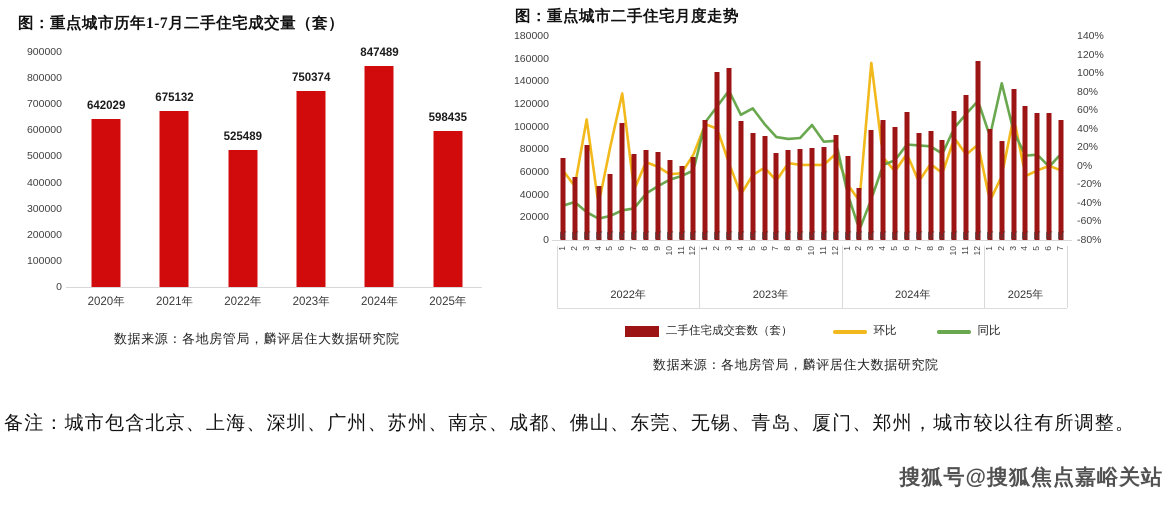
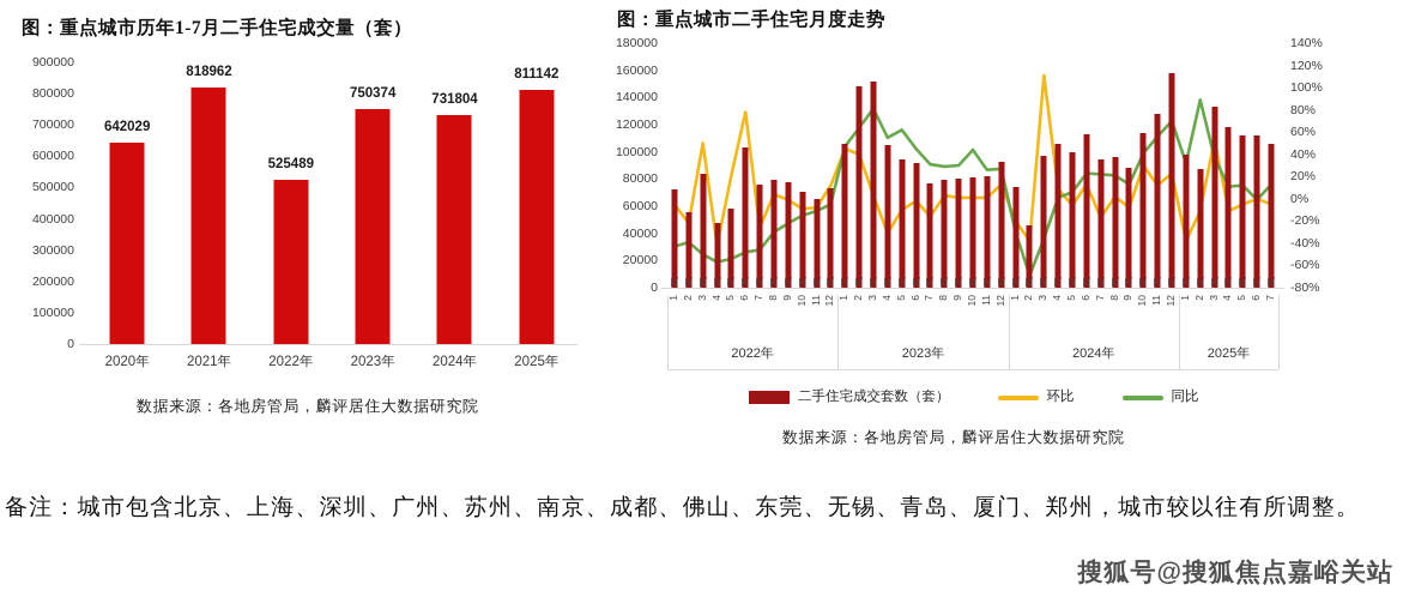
图：重点城市历年1-7月二手住宅成交量（套）/2021年: 675132 -> 818962
图：重点城市历年1-7月二手住宅成交量（套）/2024年: 847489 -> 731804
图：重点城市历年1-7月二手住宅成交量（套）/2025年: 598435 -> 811142
